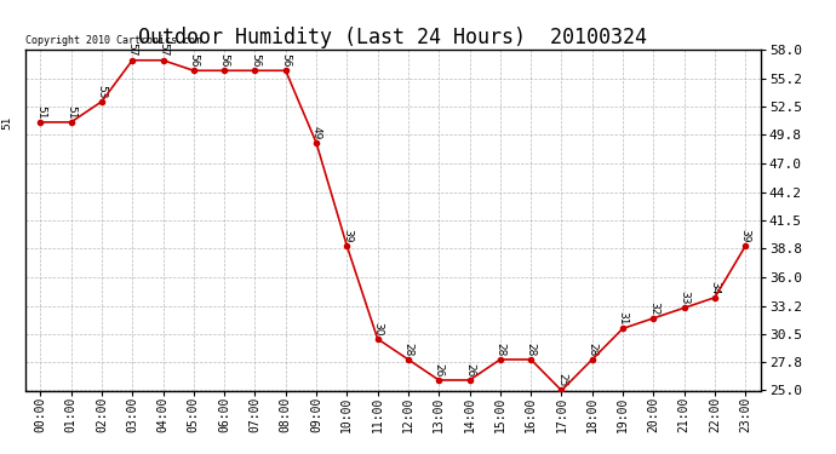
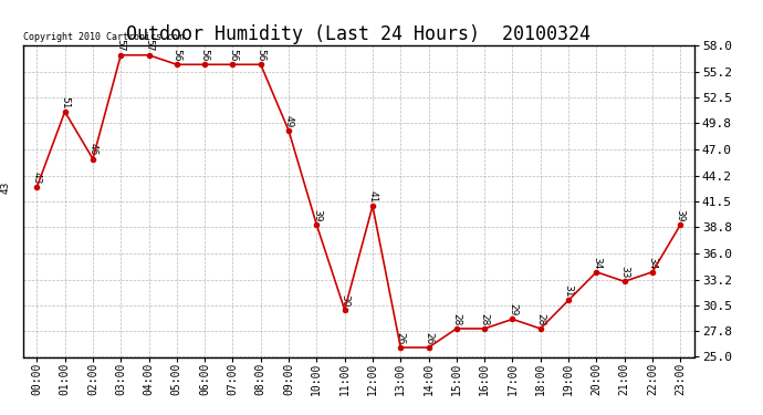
00:00: 51 -> 43
02:00: 53 -> 46
12:00: 28 -> 41
17:00: 25 -> 29
20:00: 32 -> 34
